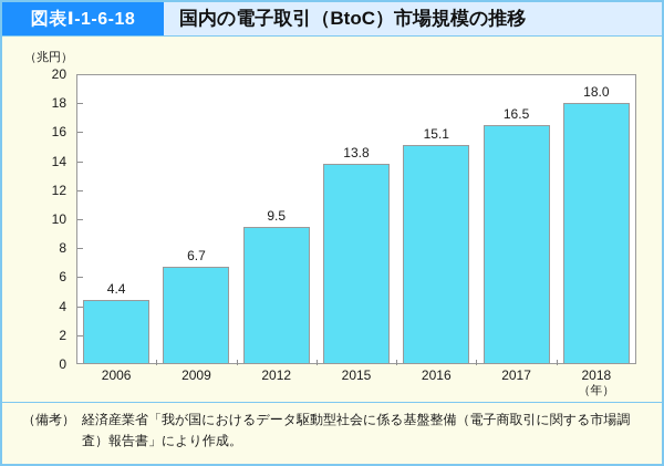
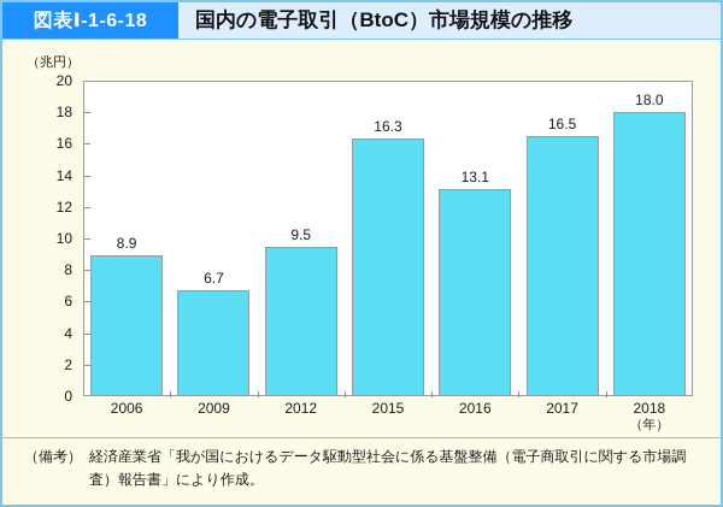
2006: 4.4 -> 8.9
2015: 13.8 -> 16.3
2016: 15.1 -> 13.1
